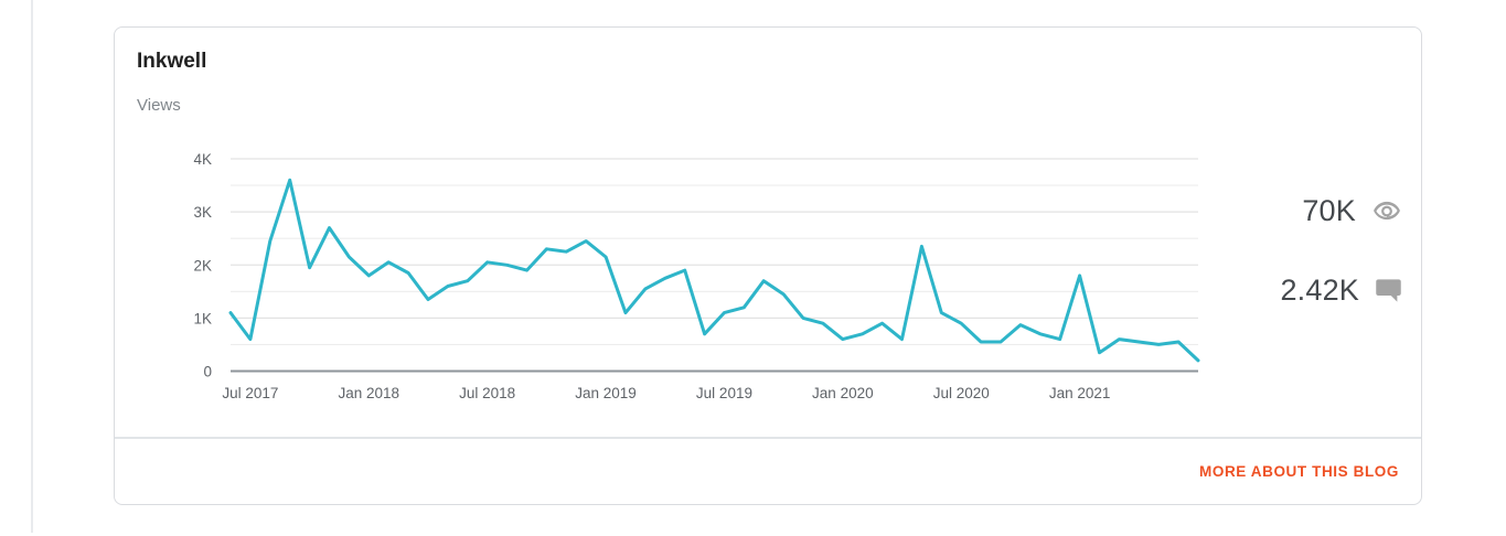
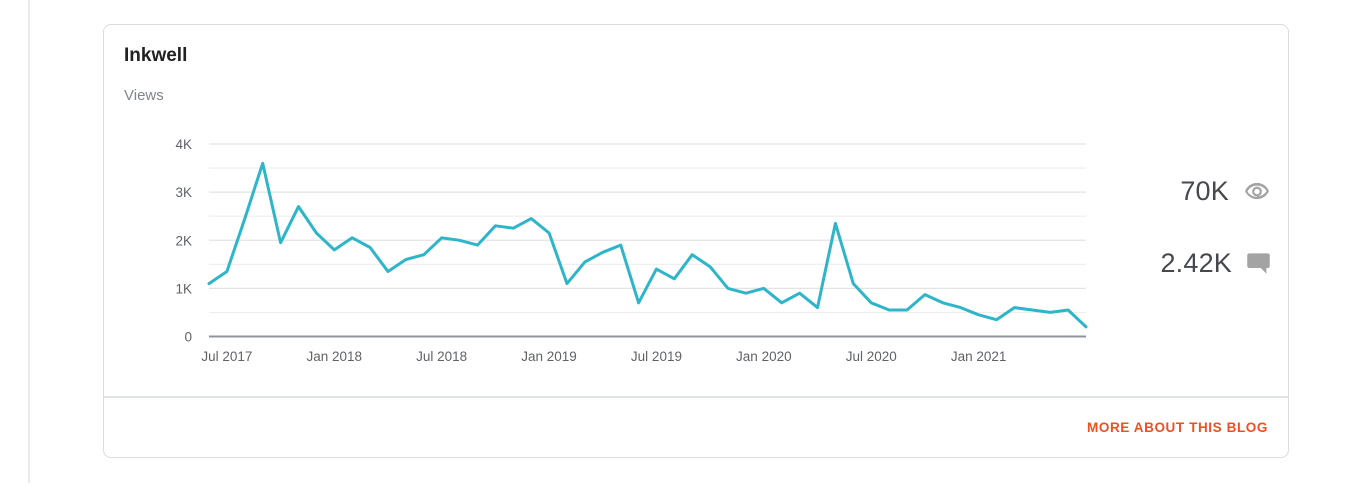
Jul 2017: 0.6K -> 1.4K
Jul 2019: 1.1K -> 1.4K
Jan 2020: 0.6K -> 1.0K
Jul 2020: 0.9K -> 0.7K
Jan 2021: 1.8K -> 0.4K
